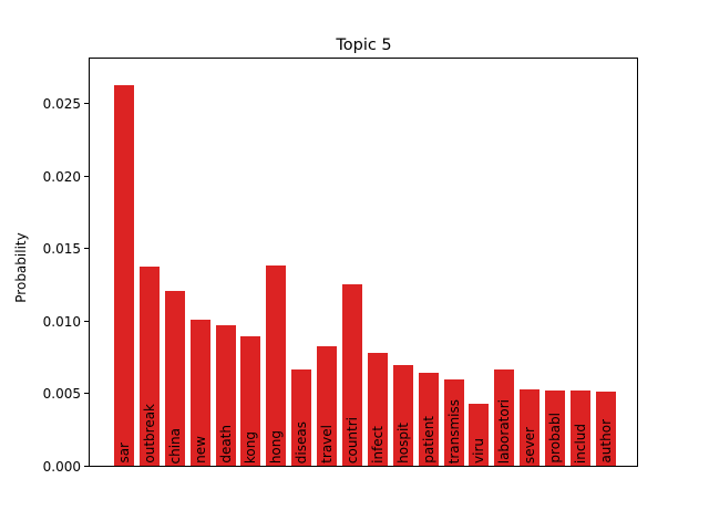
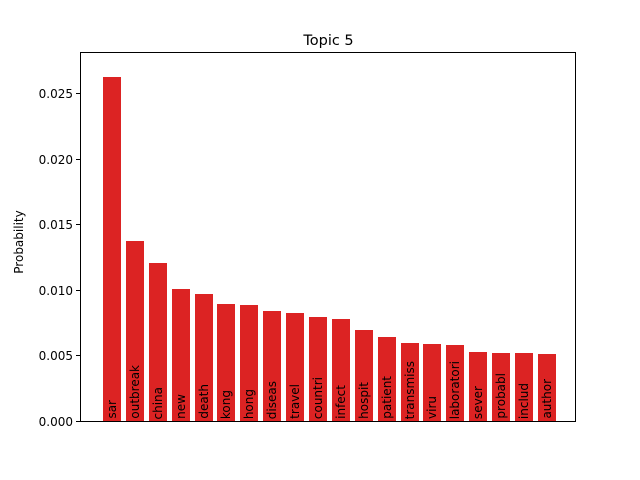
hong: 0.0139 -> 0.0089
diseas: 0.0067 -> 0.0084
countri: 0.0126 -> 0.0080
viru: 0.0043 -> 0.0059
laboratori: 0.0067 -> 0.0058
